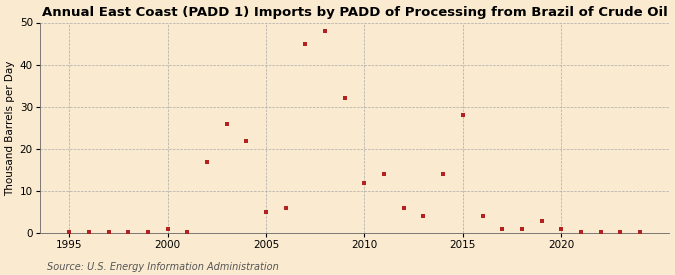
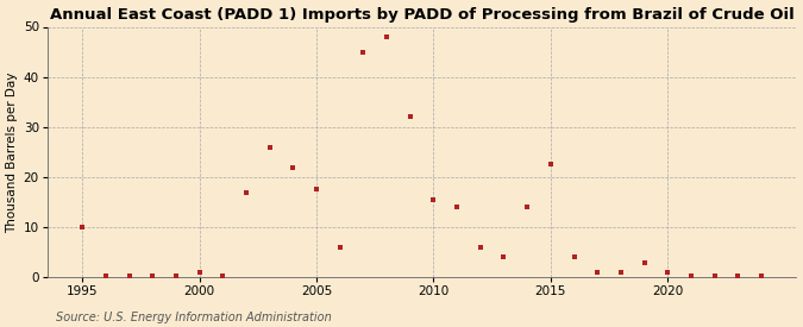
1995: 0.3 -> 10.0
2005: 5.0 -> 17.5
2010: 12.0 -> 15.5
2015: 28.0 -> 22.5
